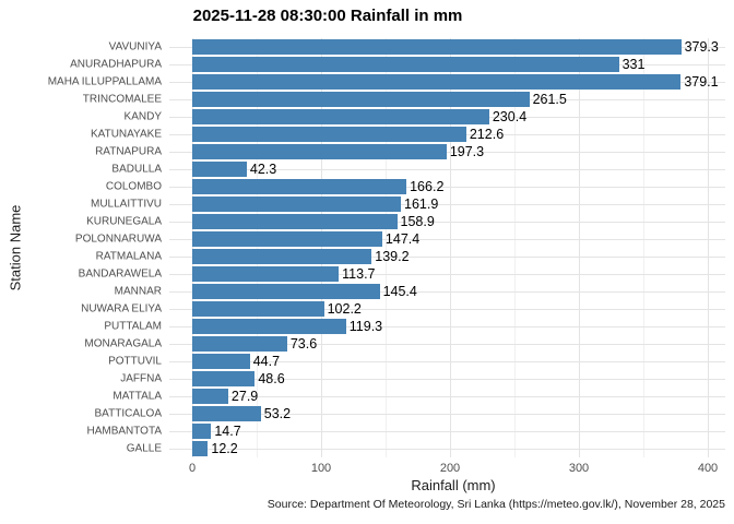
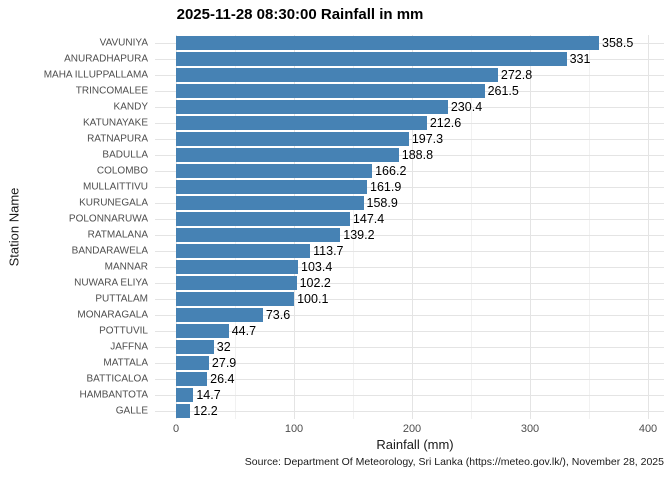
VAVUNIYA: 379.3 -> 358.5
MAHA ILLUPPALLAMA: 379.1 -> 272.8
BADULLA: 42.3 -> 188.8
MANNAR: 145.4 -> 103.4
PUTTALAM: 119.3 -> 100.1
JAFFNA: 48.6 -> 32
BATTICALOA: 53.2 -> 26.4
